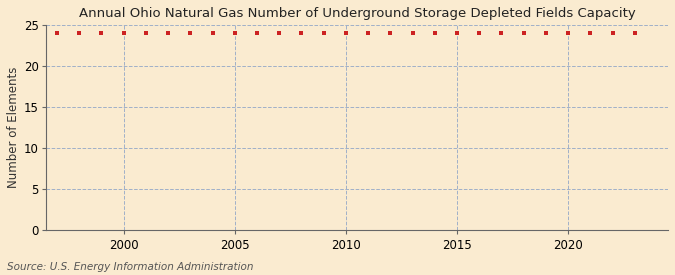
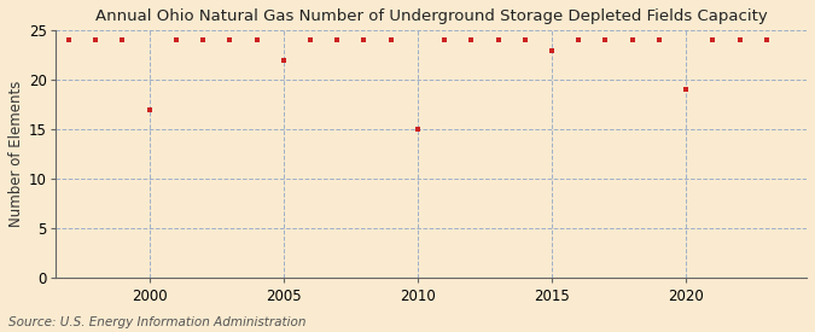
2000: 24 -> 17
2005: 24 -> 22
2010: 24 -> 15
2015: 24 -> 23
2020: 24 -> 19
